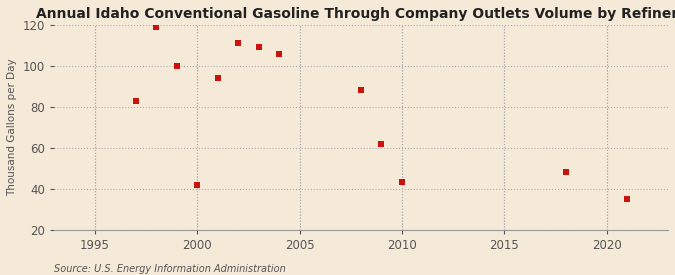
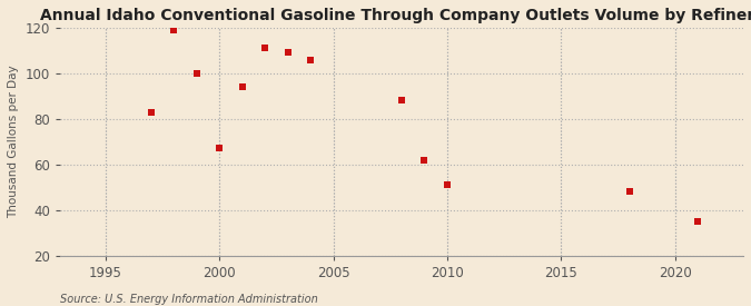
2000: 42 -> 67
2010: 43 -> 51
